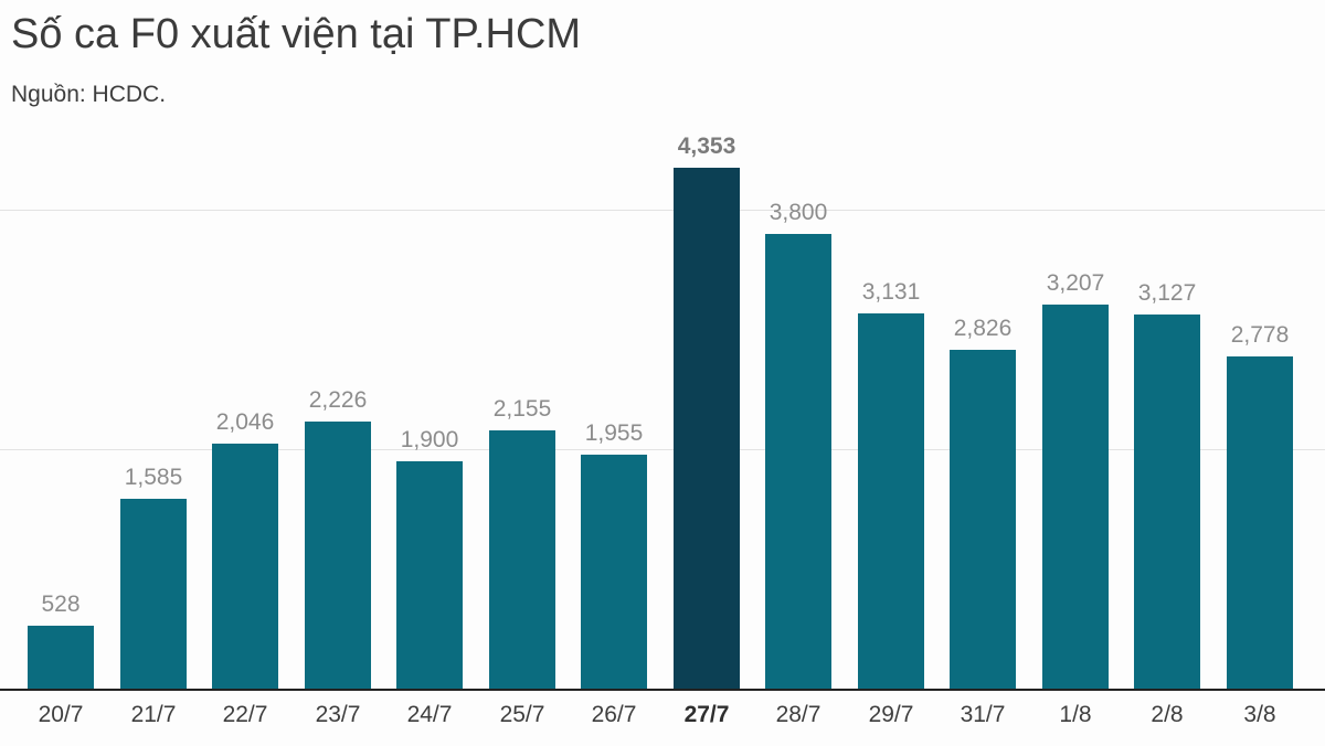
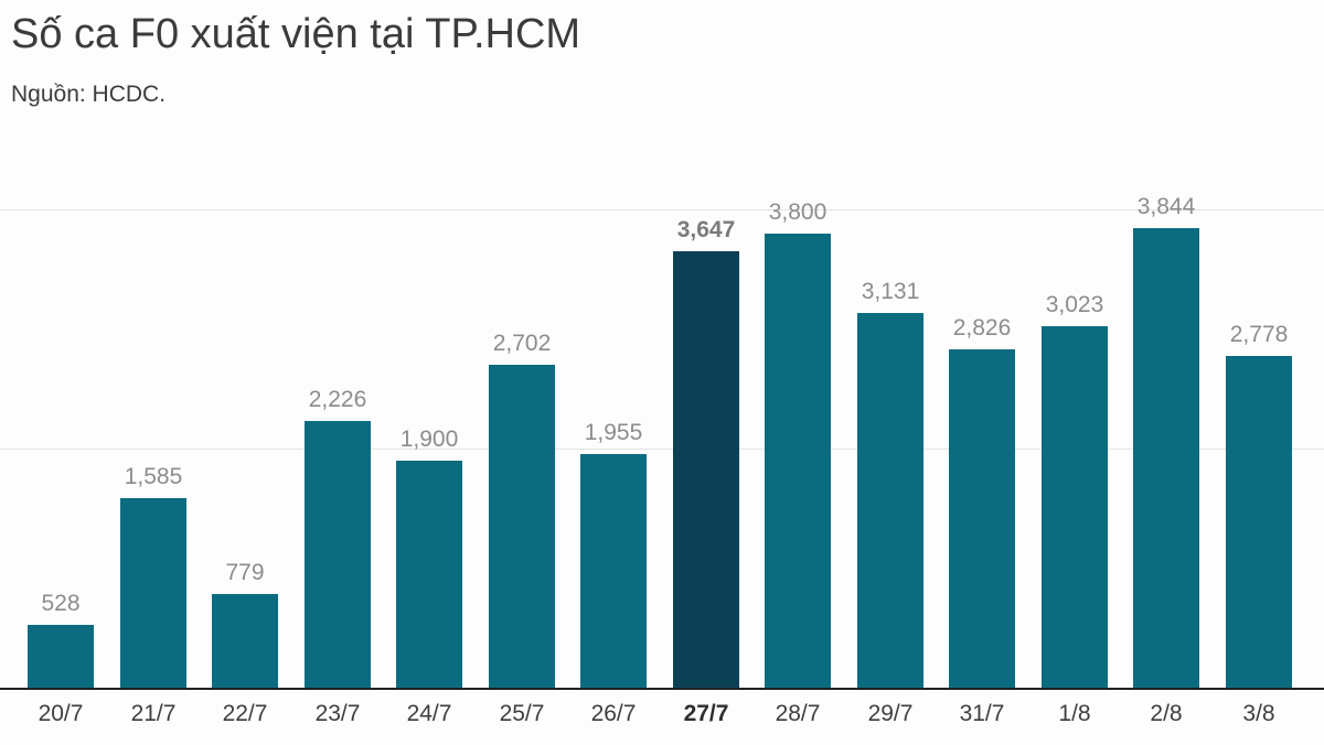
22/7: 2,046 -> 779
25/7: 2,155 -> 2,702
27/7: 4,353 -> 3,647
1/8: 3,207 -> 3,023
2/8: 3,127 -> 3,844
